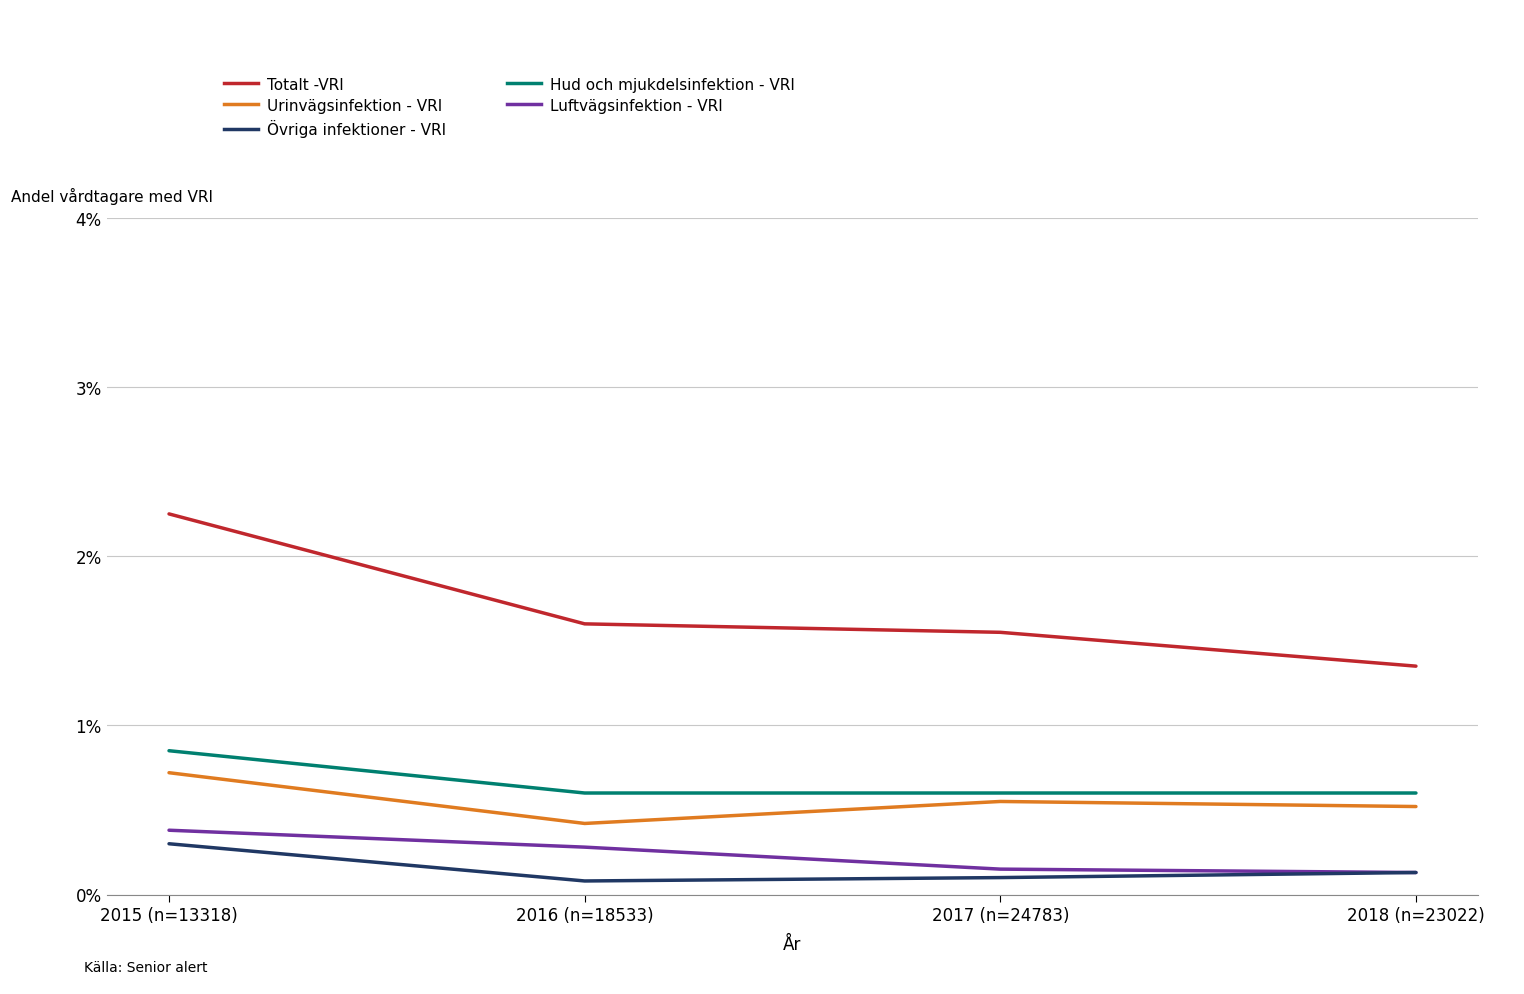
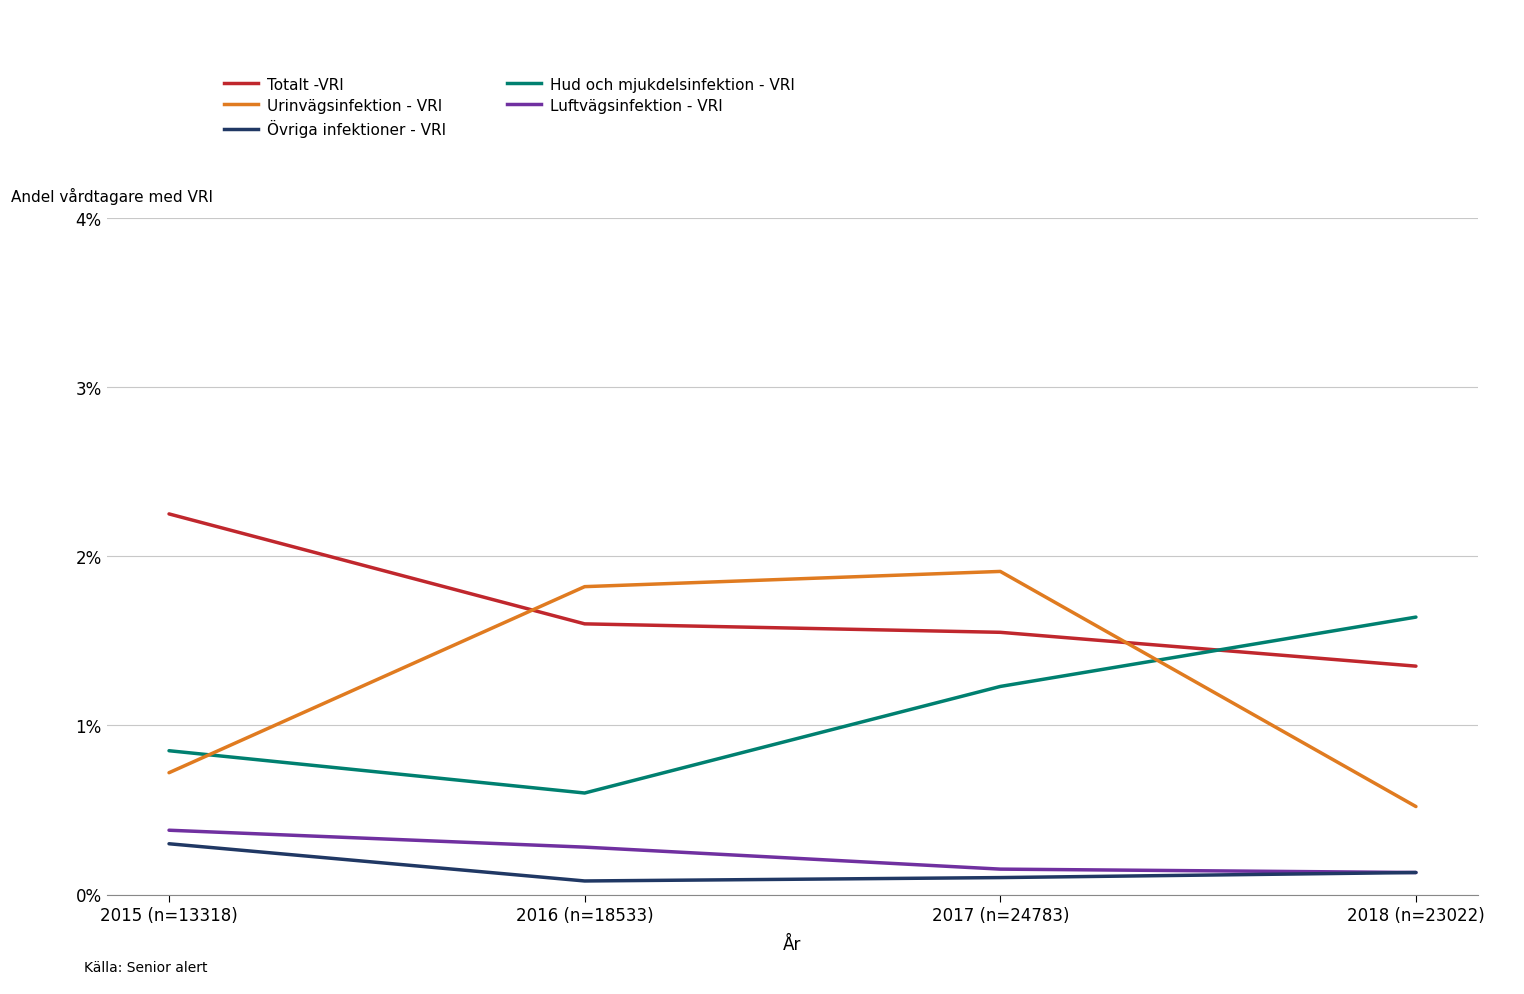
Urinvägsinfektion - VRI/2016 (n=18533): 0.42% -> 1.82%
Hud och mjukdelsinfektion - VRI/2017 (n=24783): 0.60% -> 1.23%
Urinvägsinfektion - VRI/2017 (n=24783): 0.55% -> 1.91%
Hud och mjukdelsinfektion - VRI/2018 (n=23022): 0.60% -> 1.64%
